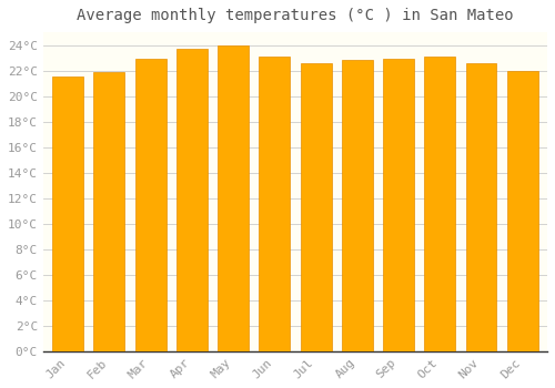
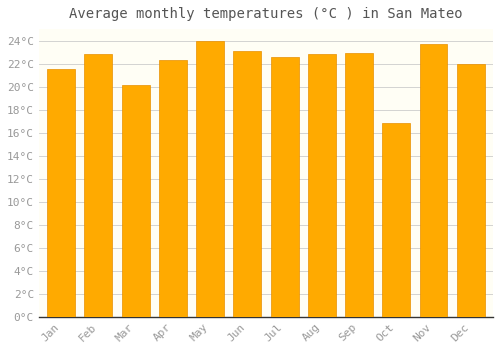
Feb: 21.9°C -> 22.8°C
Mar: 22.9°C -> 20.1°C
Apr: 23.7°C -> 22.3°C
Oct: 23.1°C -> 16.8°C
Nov: 22.6°C -> 23.7°C
